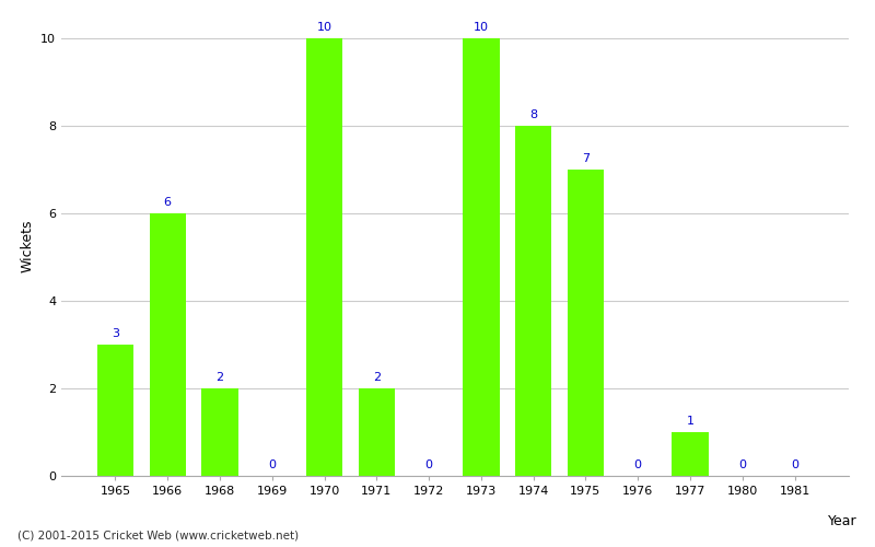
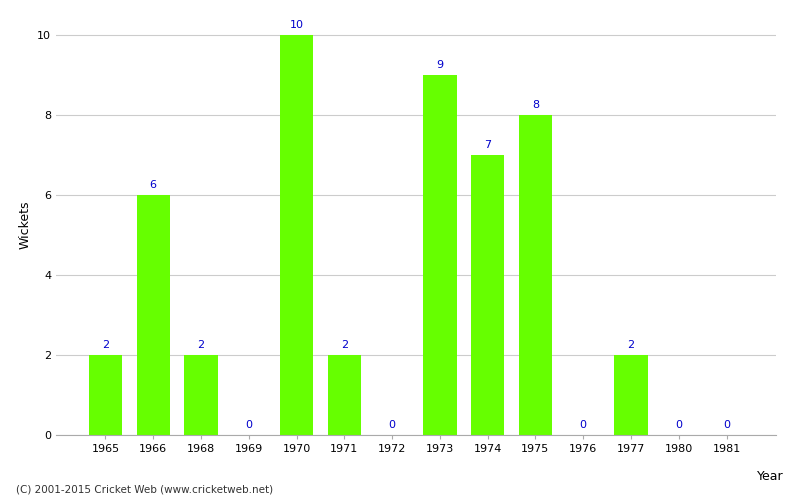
1965: 3 -> 2
1973: 10 -> 9
1974: 8 -> 7
1975: 7 -> 8
1977: 1 -> 2
